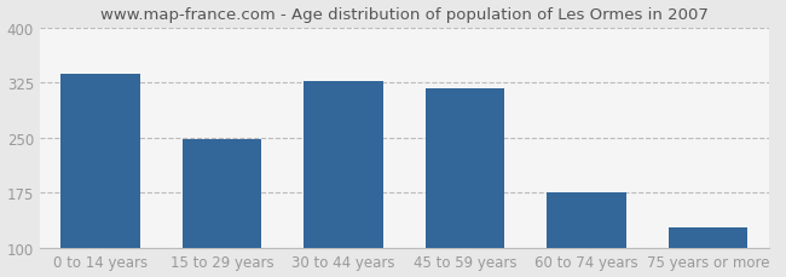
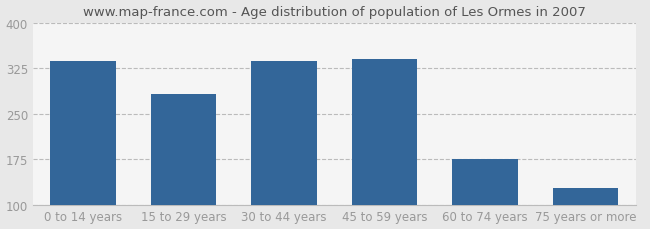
15 to 29 years: 248 -> 282
30 to 44 years: 328 -> 338
45 to 59 years: 318 -> 340
